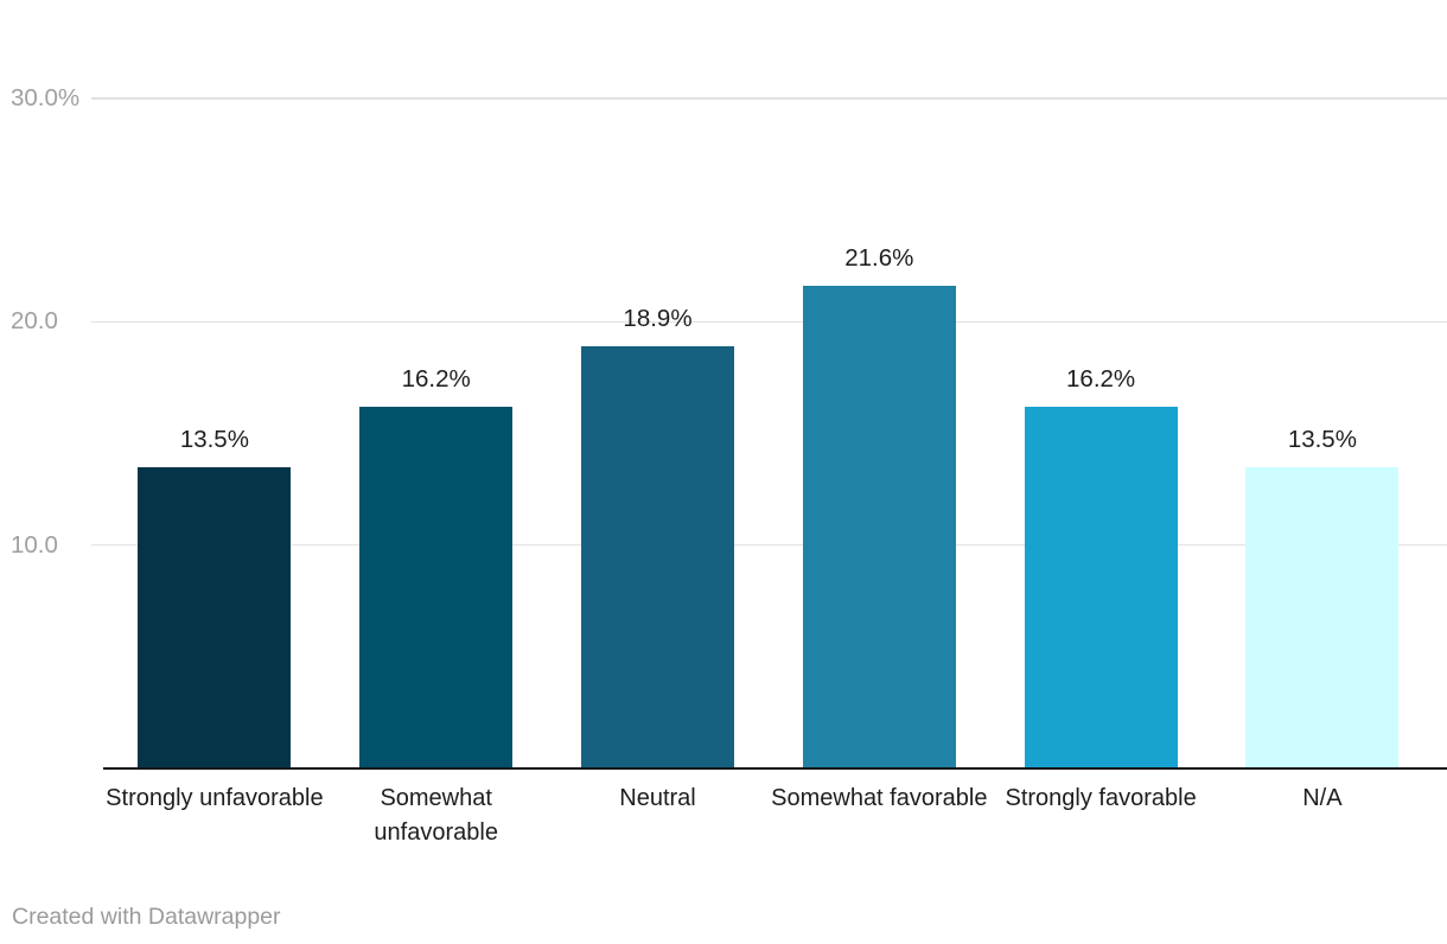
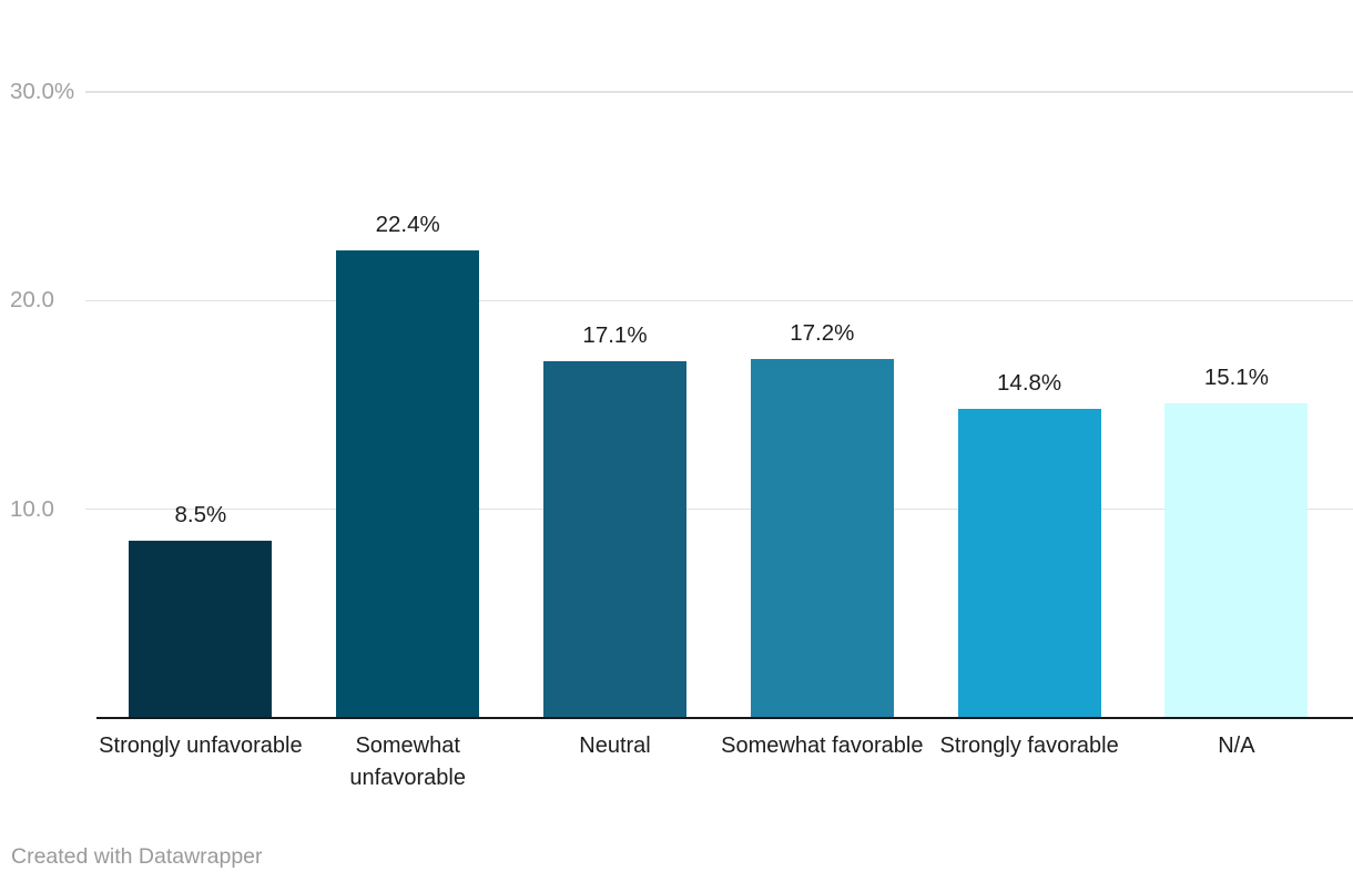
Strongly unfavorable: 13.5% -> 8.5%
Somewhat unfavorable: 16.2% -> 22.4%
Neutral: 18.9% -> 17.1%
Somewhat favorable: 21.6% -> 17.2%
Strongly favorable: 16.2% -> 14.8%
N/A: 13.5% -> 15.1%
